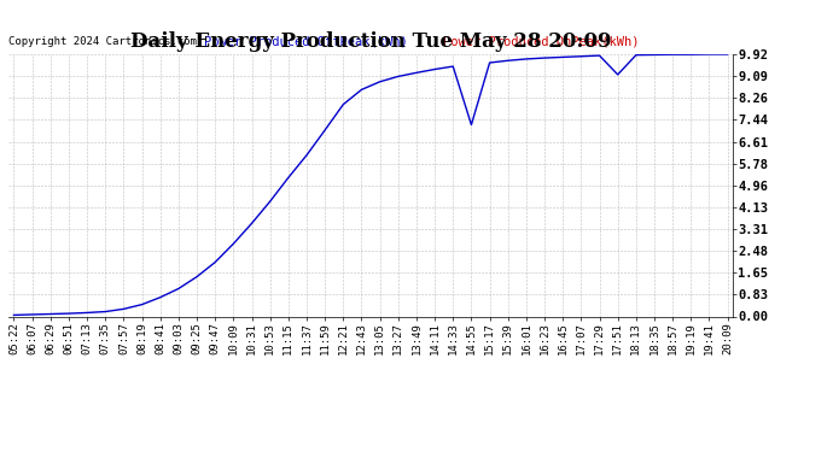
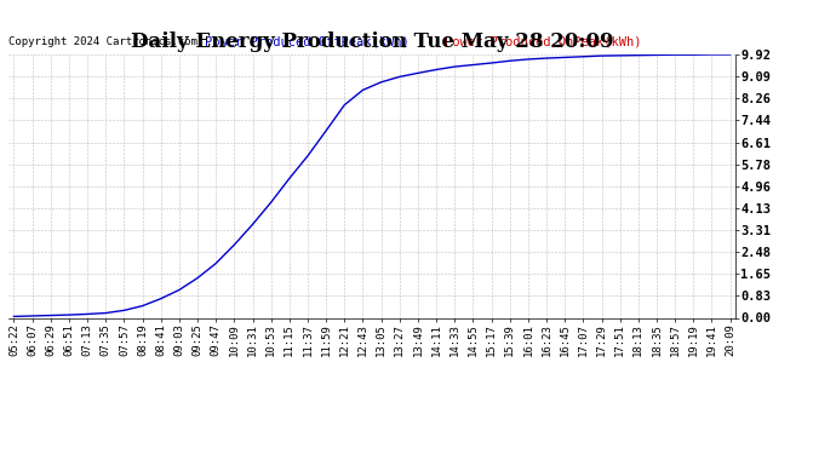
14:55: 7.25 -> 9.53
17:51: 9.15 -> 9.88
